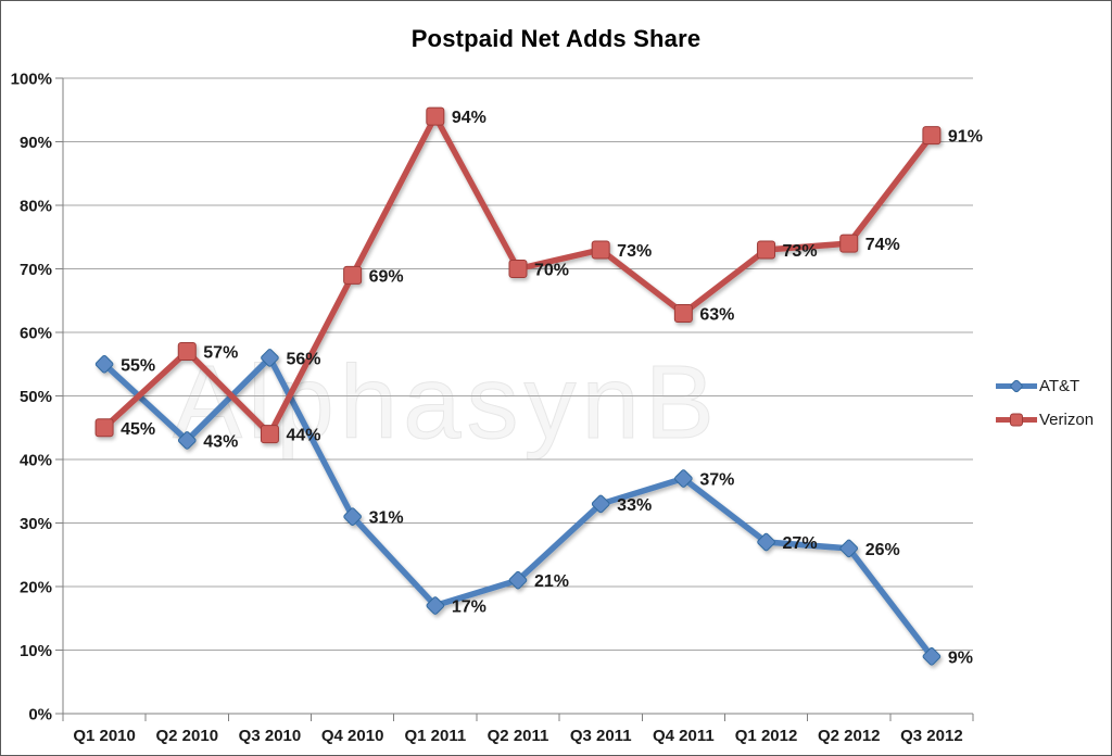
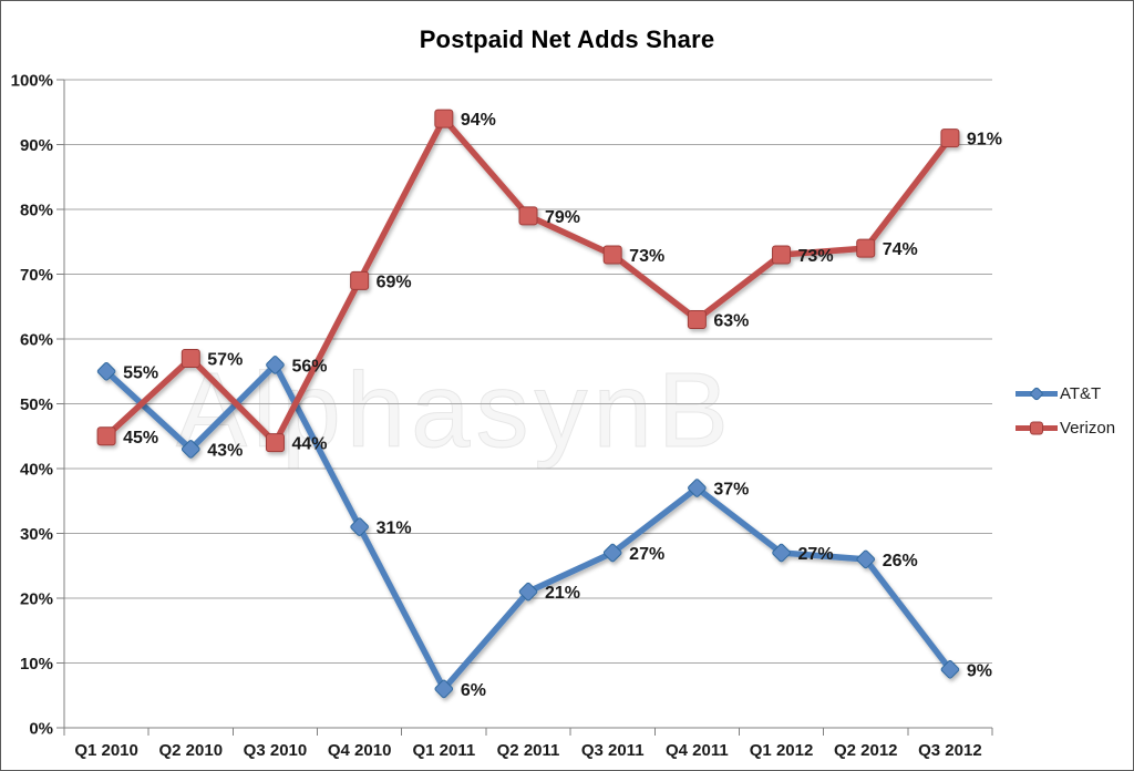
AT&T/Q1 2011: 17% -> 6%
Verizon/Q2 2011: 70% -> 79%
AT&T/Q3 2011: 33% -> 27%
